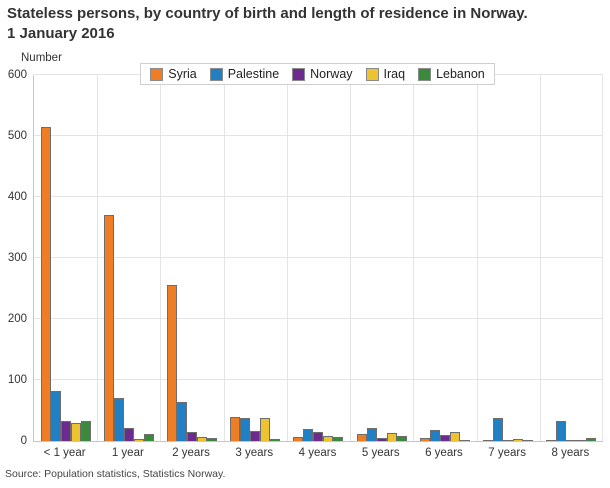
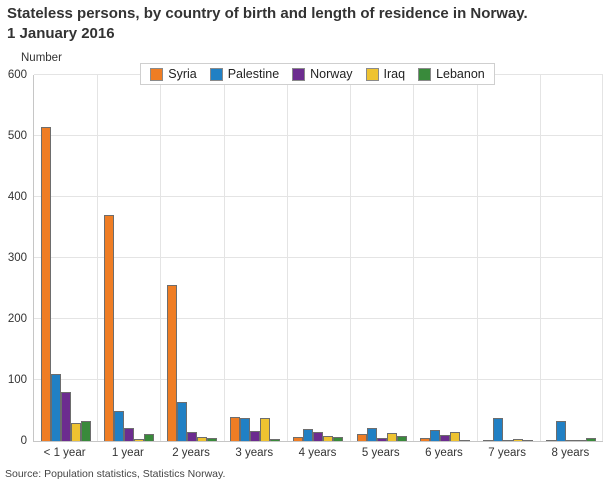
Palestine/< 1 year: 80 -> 110
Norway/< 1 year: 30 -> 80
Palestine/1 year: 70 -> 50
